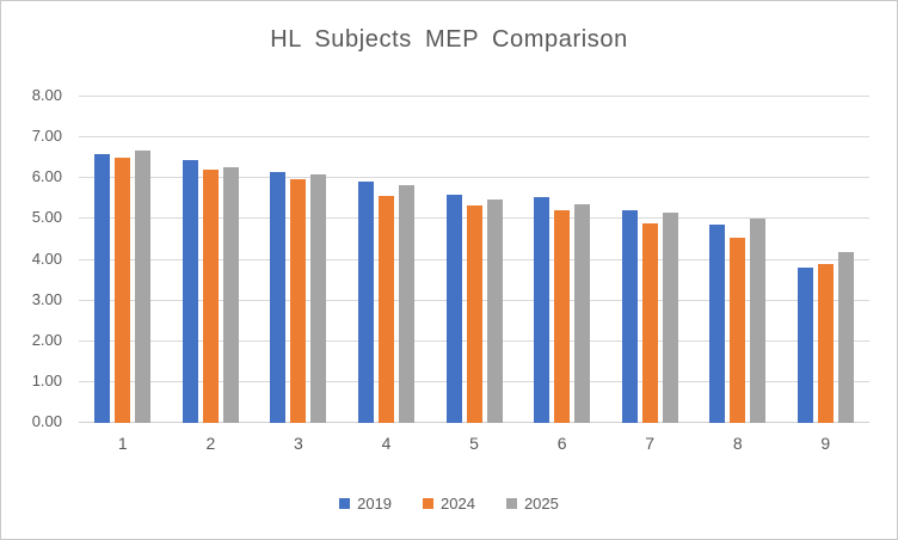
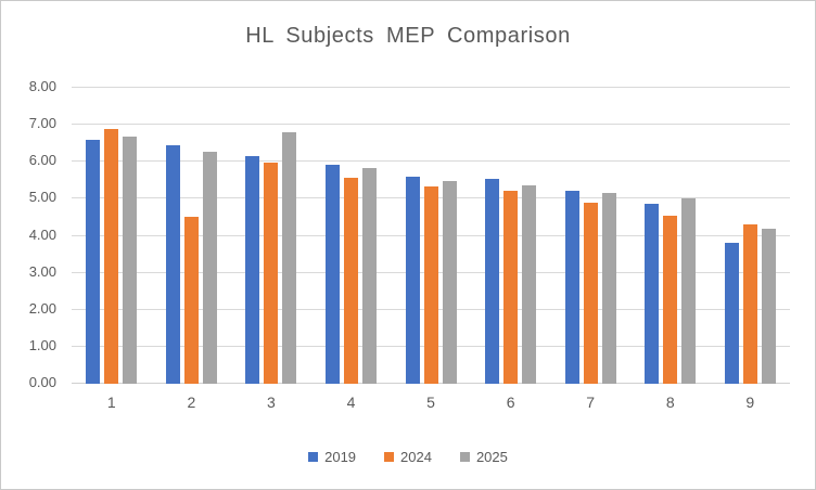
2024/1: 6.5 -> 6.9
2024/2: 6.2 -> 4.5
2025/3: 6.1 -> 6.8
2024/9: 3.9 -> 4.3
